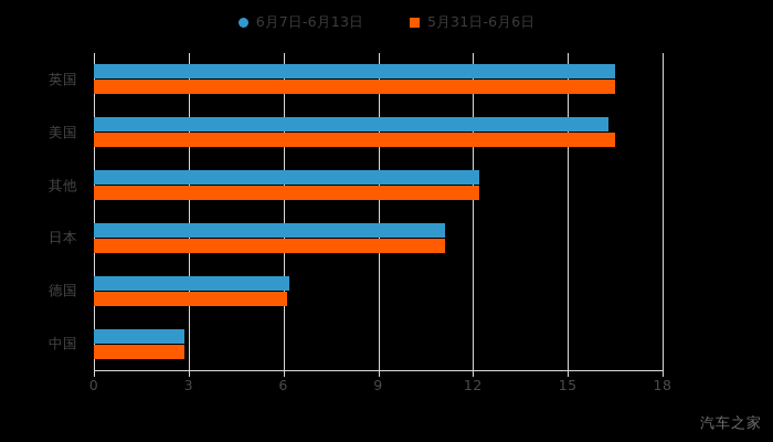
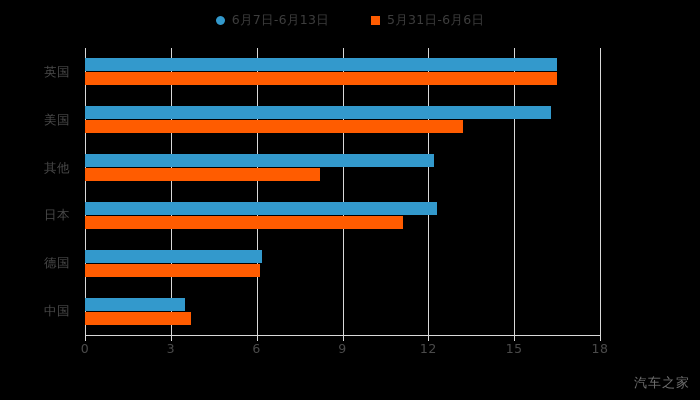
5月31日-6月6日/美国: 16.5 -> 13.2
5月31日-6月6日/其他: 12.2 -> 8.2
6月7日-6月13日/日本: 11.1 -> 12.3
6月7日-6月13日/中国: 2.9 -> 3.5
5月31日-6月6日/中国: 2.9 -> 3.7
